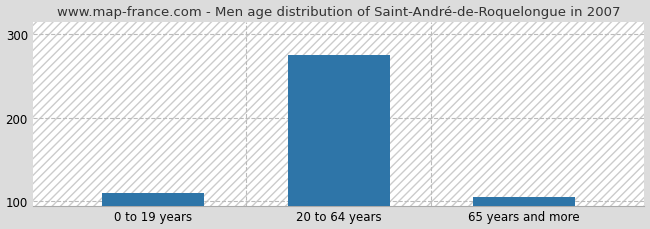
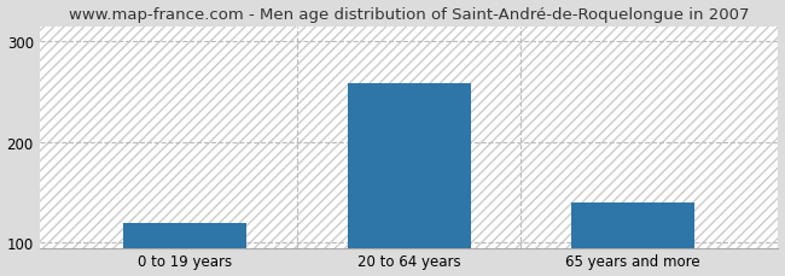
0 to 19 years: 110 -> 120
20 to 64 years: 275 -> 258
65 years and more: 105 -> 140
